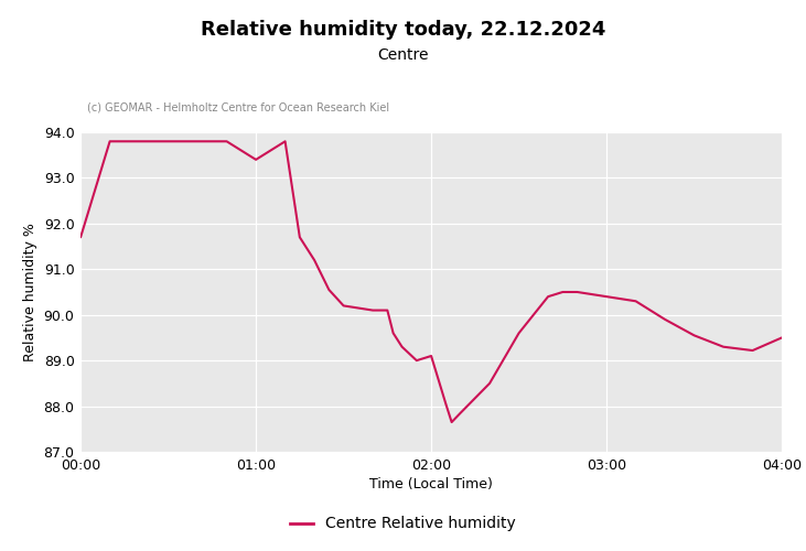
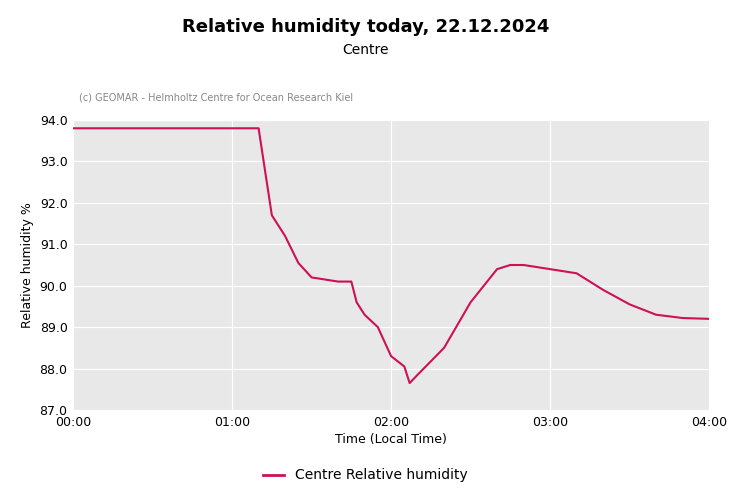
00:00: 91.70 -> 93.80
01:00: 93.40 -> 93.80
02:00: 89.10 -> 88.30
04:00: 89.50 -> 89.20
